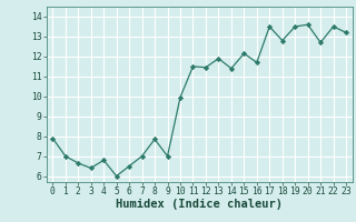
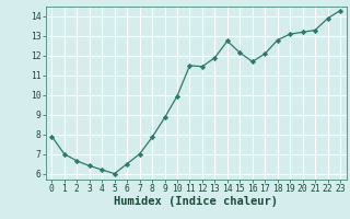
4: 6.8 -> 6.2
9: 7.0 -> 8.8
14: 11.4 -> 12.8
17: 13.5 -> 12.1
19: 13.5 -> 13.1
20: 13.6 -> 13.2
21: 12.7 -> 13.3
22: 13.5 -> 13.9
23: 13.2 -> 14.3
